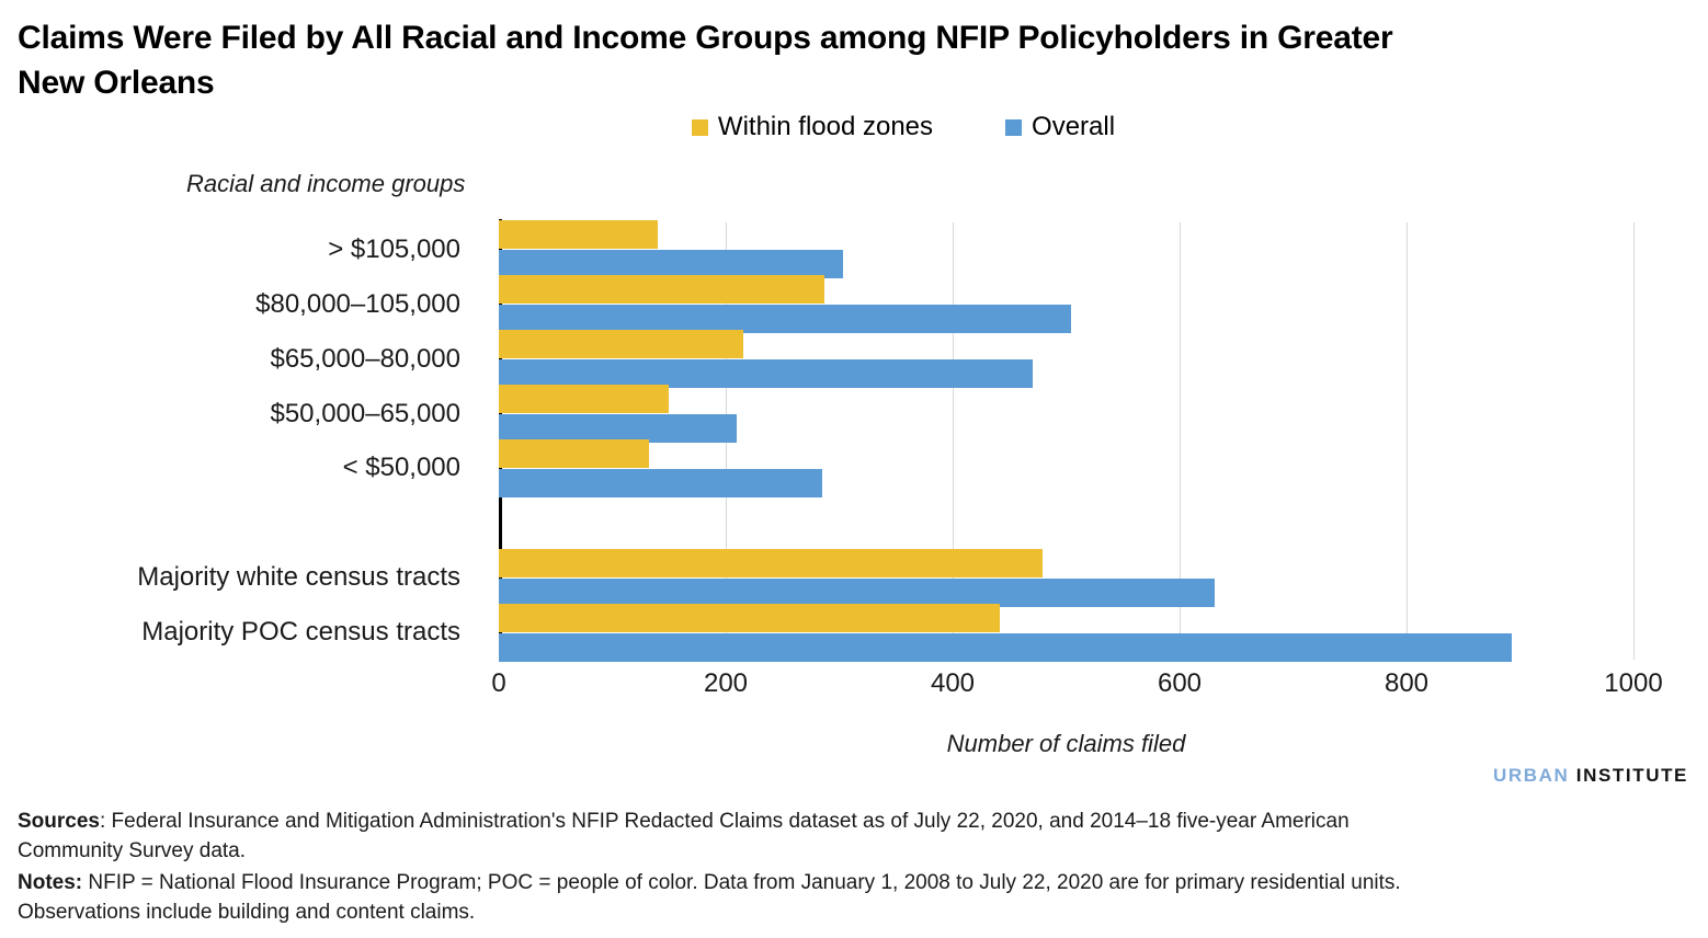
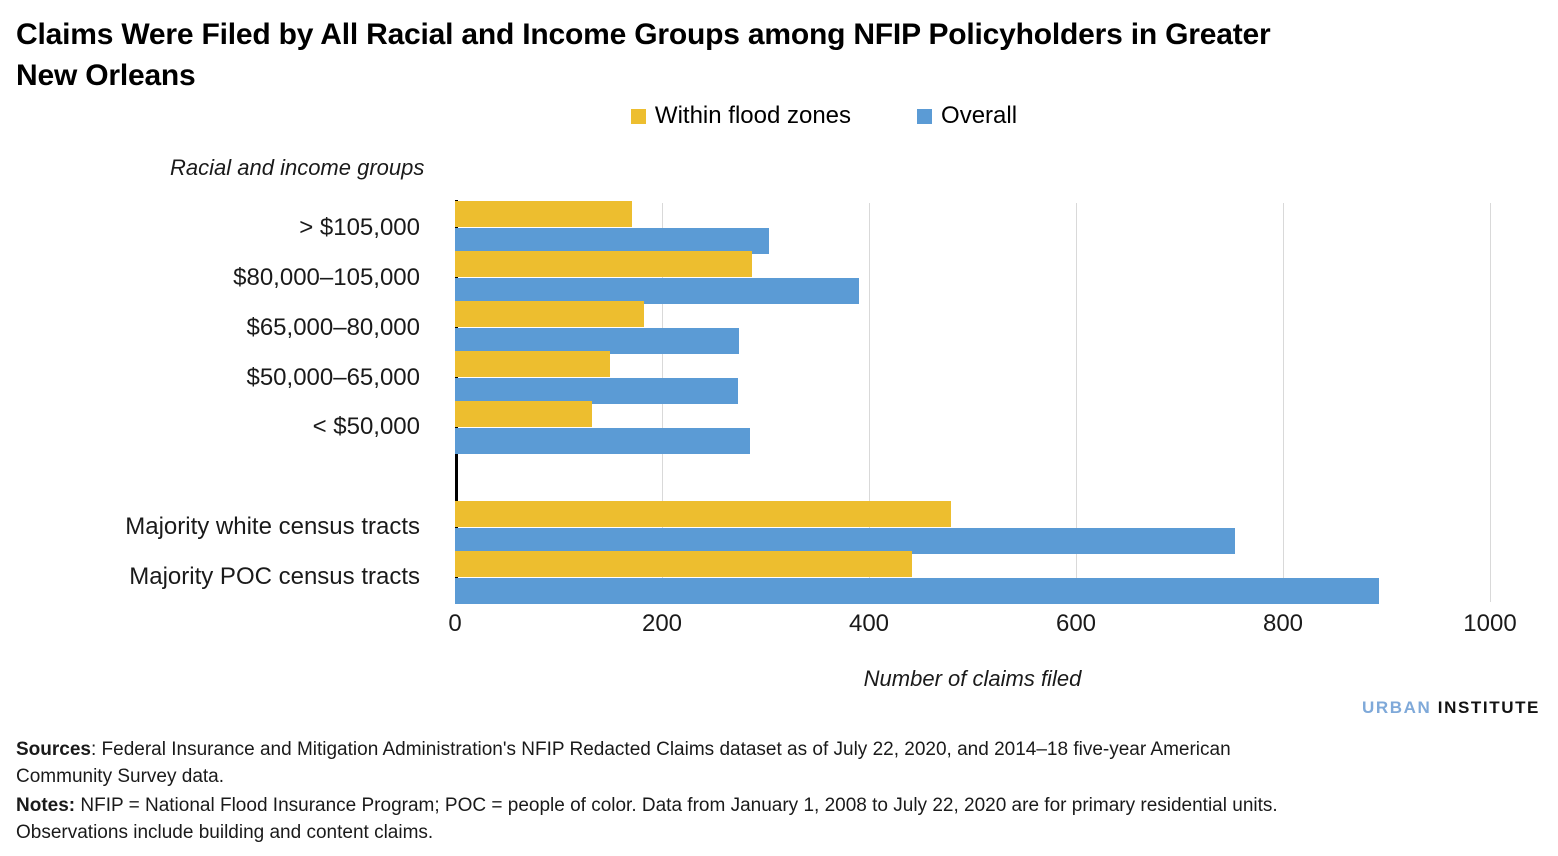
Within flood zones/> $105,000: 140 -> 171
Overall/$80,000–105,000: 504 -> 390
Within flood zones/$65,000–80,000: 215 -> 183
Overall/$65,000–80,000: 471 -> 274
Overall/$50,000–65,000: 210 -> 273
Overall/Majority white census tracts: 631 -> 754
